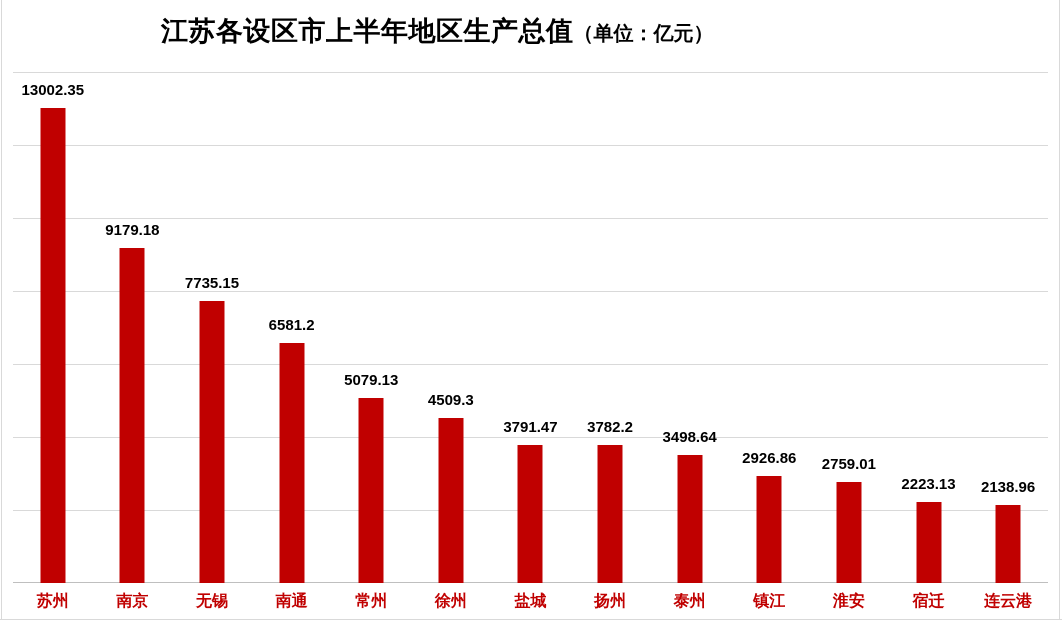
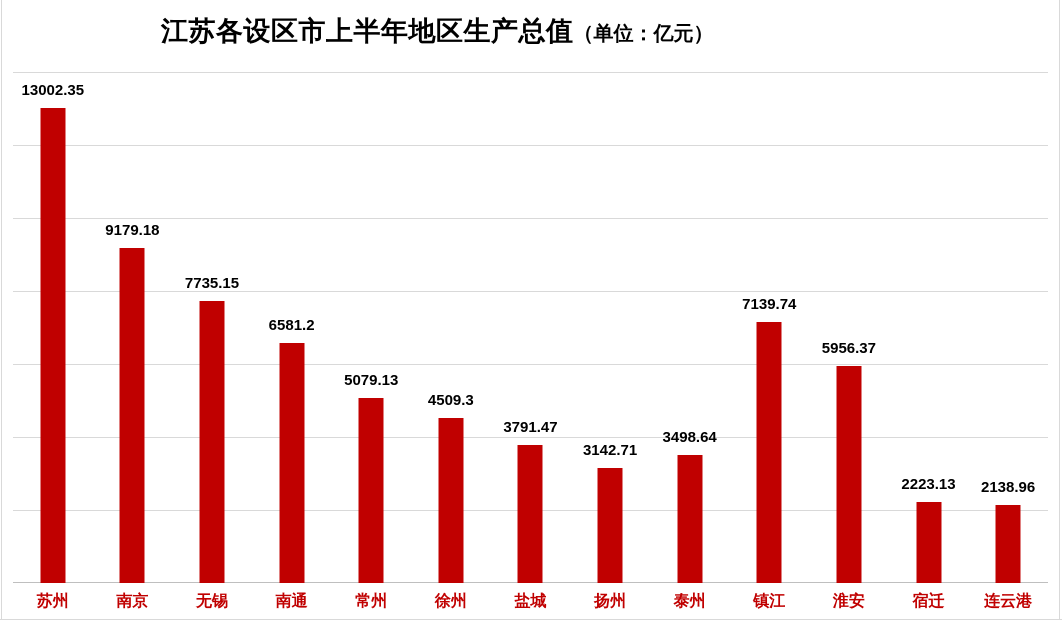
扬州: 3782.2 -> 3142.71
镇江: 2926.86 -> 7139.74
淮安: 2759.01 -> 5956.37
